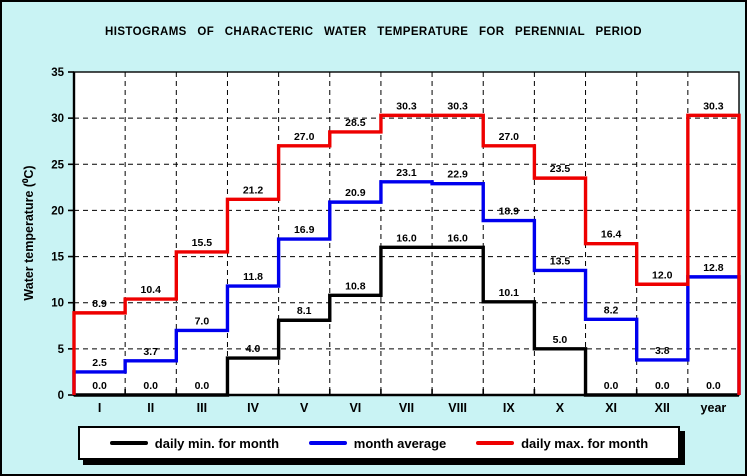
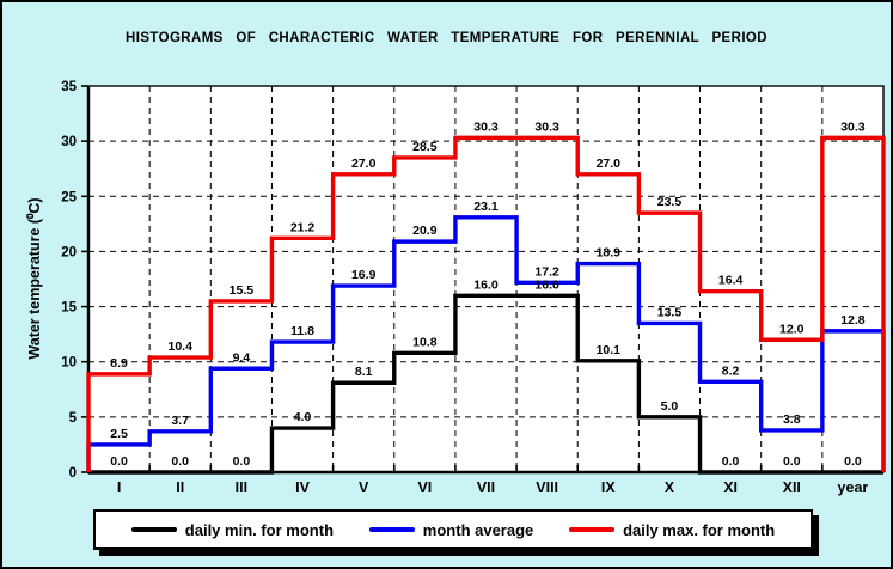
month average/III: 7.0 -> 9.4
month average/VIII: 22.9 -> 17.2
